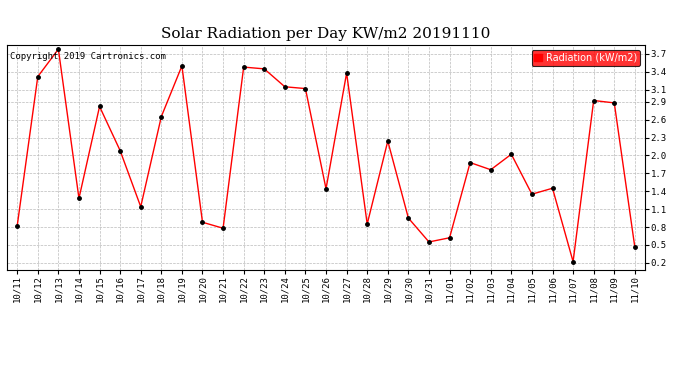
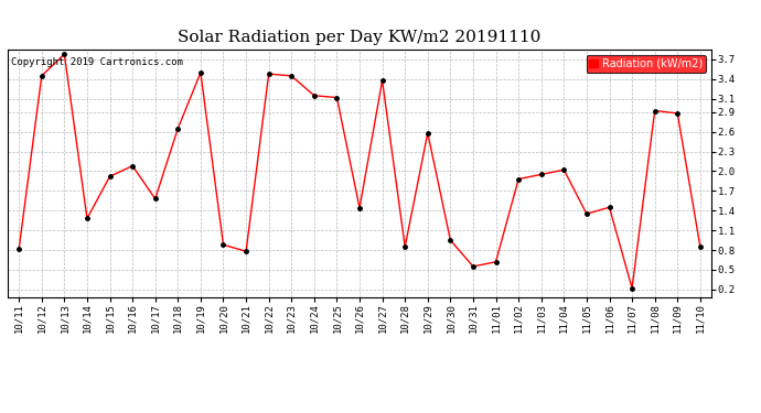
10/12: 3.32 -> 3.45
10/15: 2.82 -> 1.92
10/17: 1.14 -> 1.58
10/29: 2.24 -> 2.58
11/03: 1.76 -> 1.95
11/10: 0.46 -> 0.85
